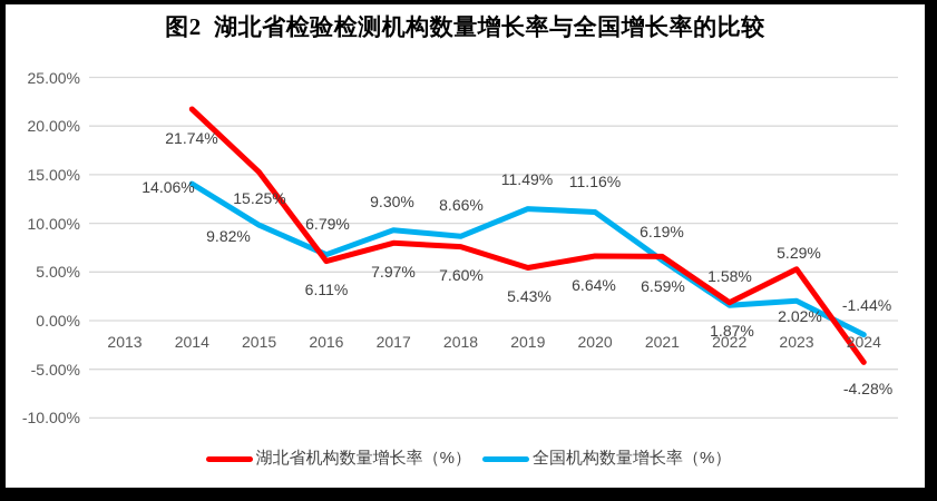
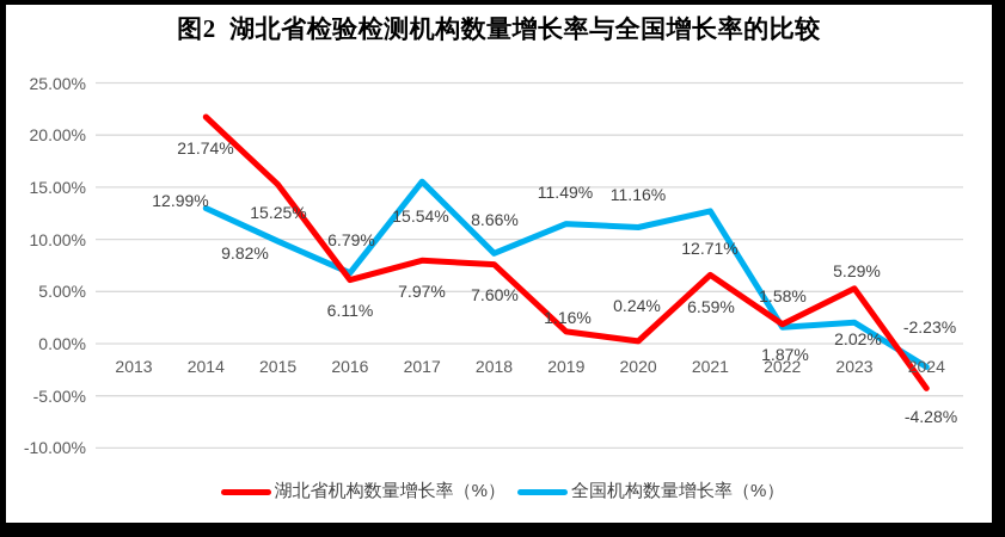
全国机构数量增长率（%）/2014: 14.06% -> 12.99%
全国机构数量增长率（%）/2017: 9.30% -> 15.54%
湖北省机构数量增长率（%）/2019: 5.43% -> 1.16%
湖北省机构数量增长率（%）/2020: 6.64% -> 0.24%
全国机构数量增长率（%）/2021: 6.19% -> 12.71%
全国机构数量增长率（%）/2024: -1.44% -> -2.23%
